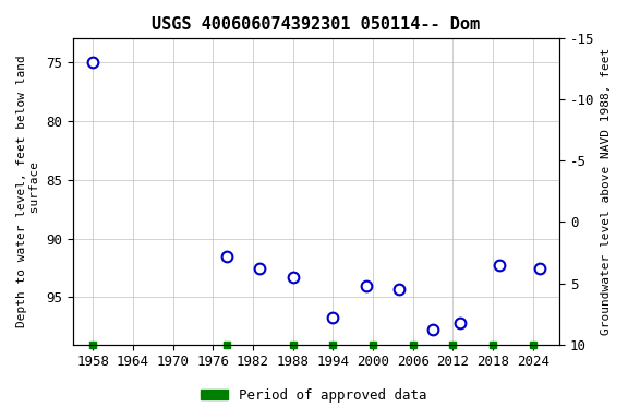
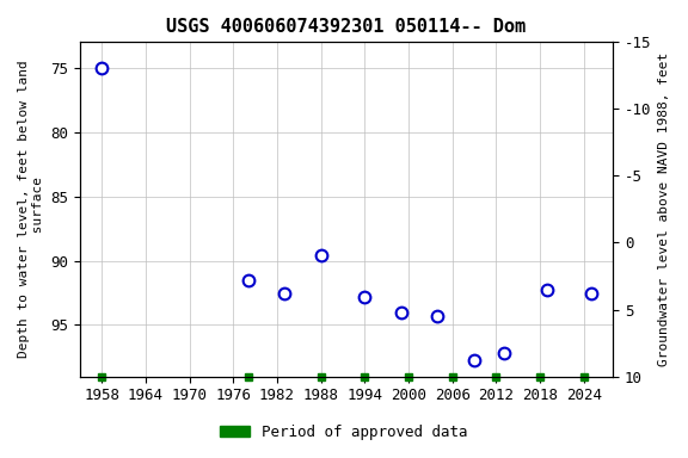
1988: 93.3 -> 89.6
1994: 96.7 -> 92.8
